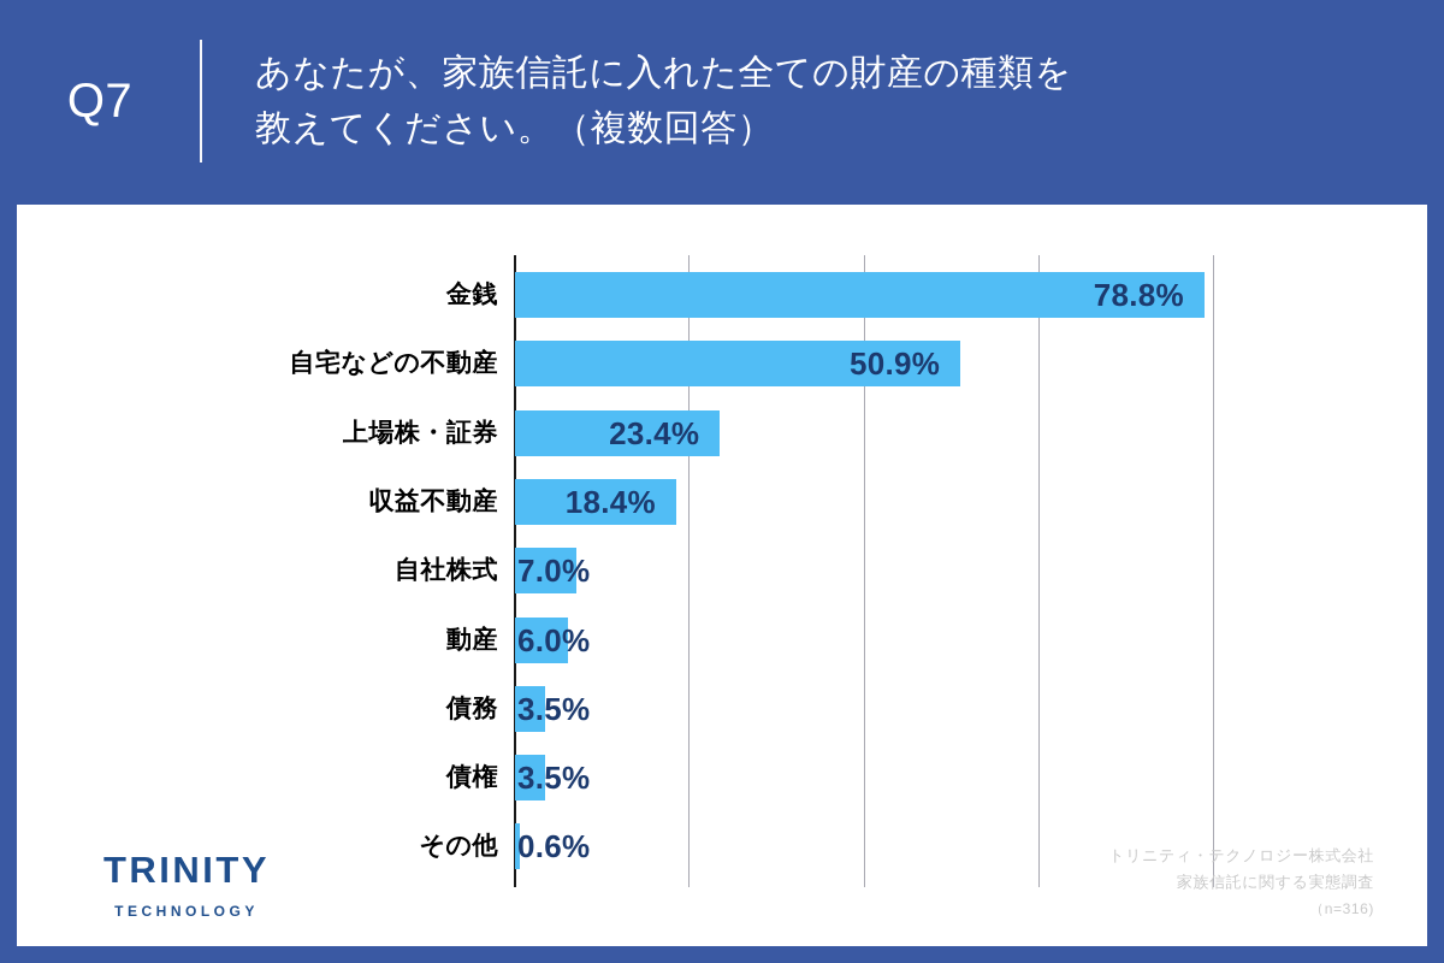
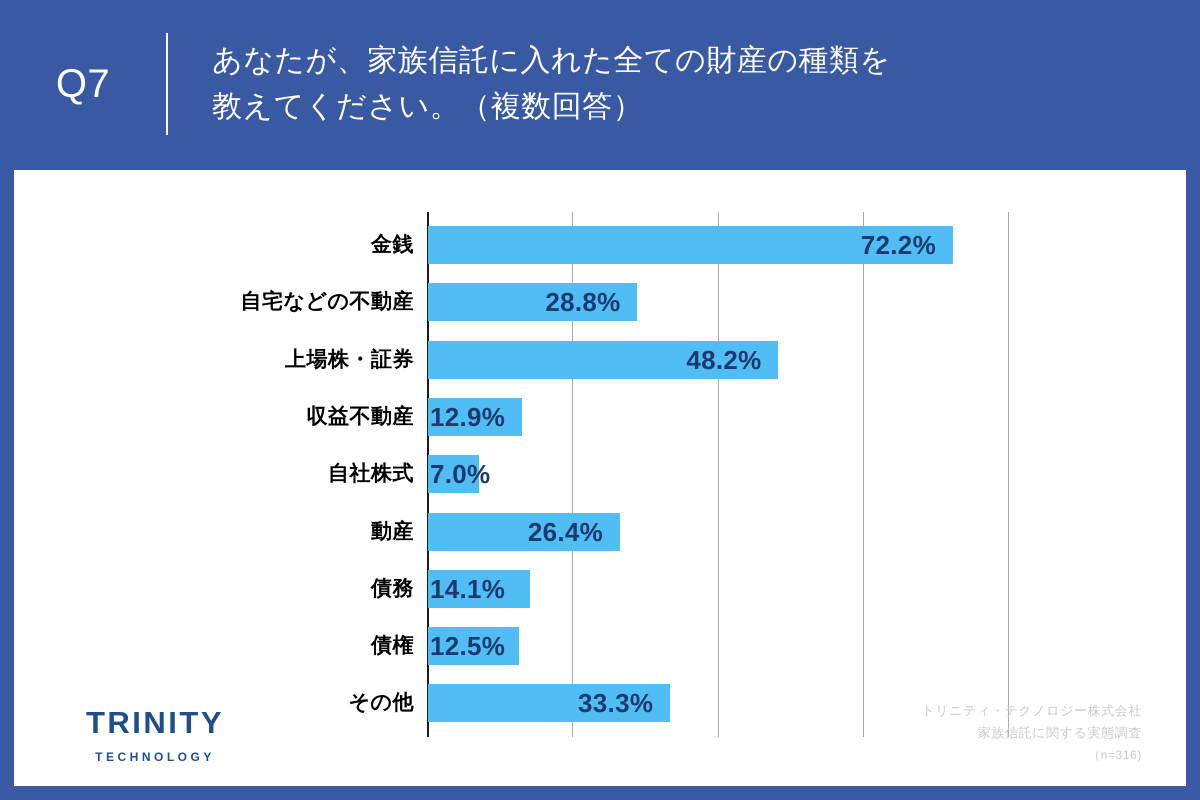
金銭: 78.8% -> 72.2%
自宅などの不動産: 50.9% -> 28.8%
上場株・証券: 23.4% -> 48.2%
収益不動産: 18.4% -> 12.9%
動産: 6.0% -> 26.4%
債務: 3.5% -> 14.1%
債権: 3.5% -> 12.5%
その他: 0.6% -> 33.3%
